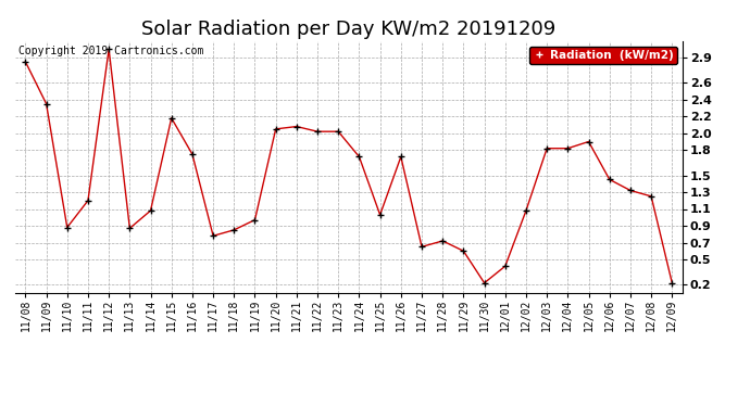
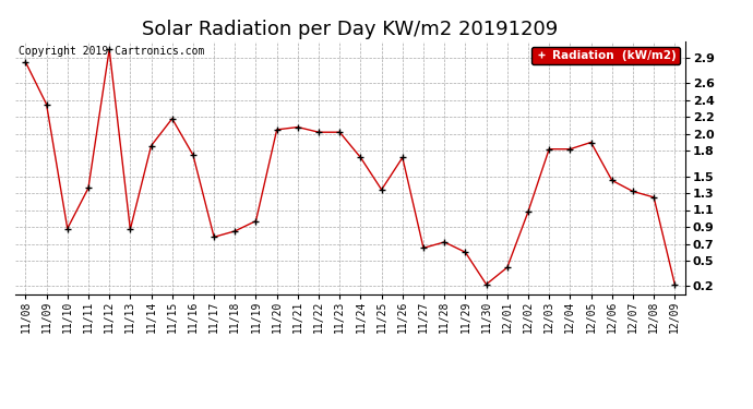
11/11: 1.20 -> 1.36
11/14: 1.08 -> 1.86
11/25: 1.03 -> 1.34
